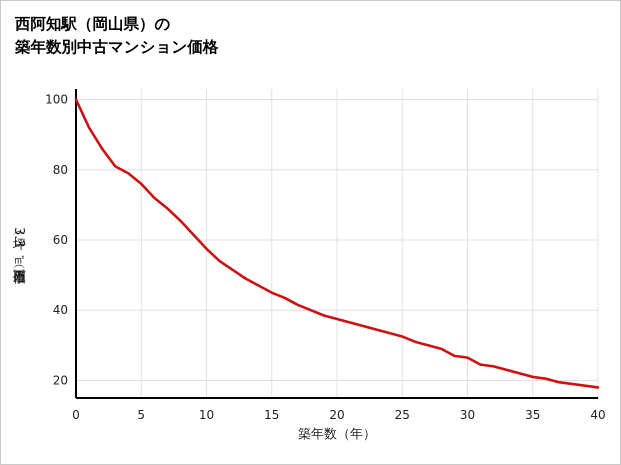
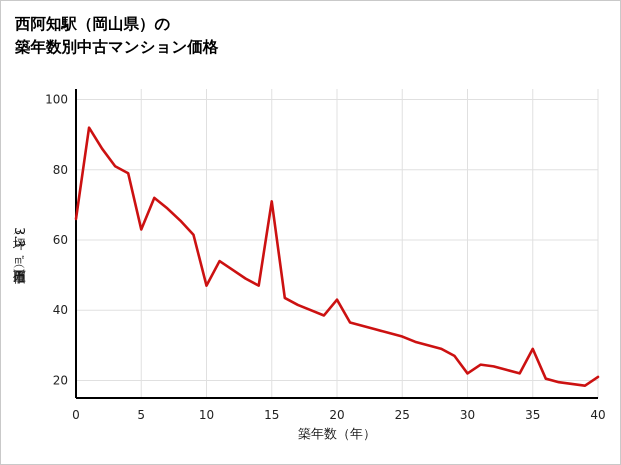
0: 100 -> 66
5: 76 -> 63
10: 58 -> 47
15: 45 -> 71
20: 38 -> 43
30: 26 -> 22
35: 21 -> 29
40: 18 -> 21
